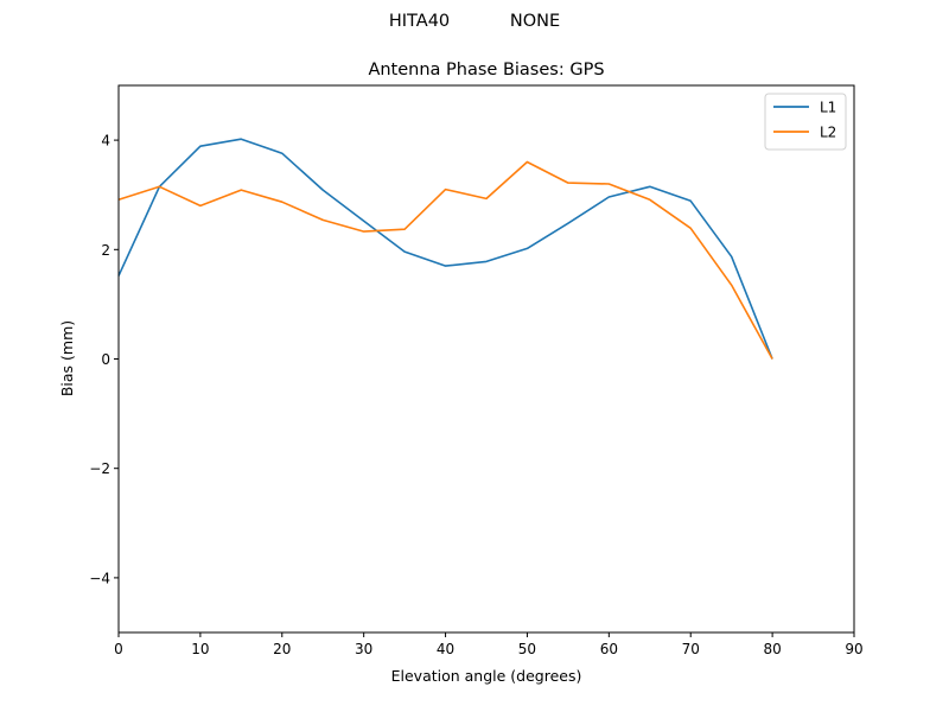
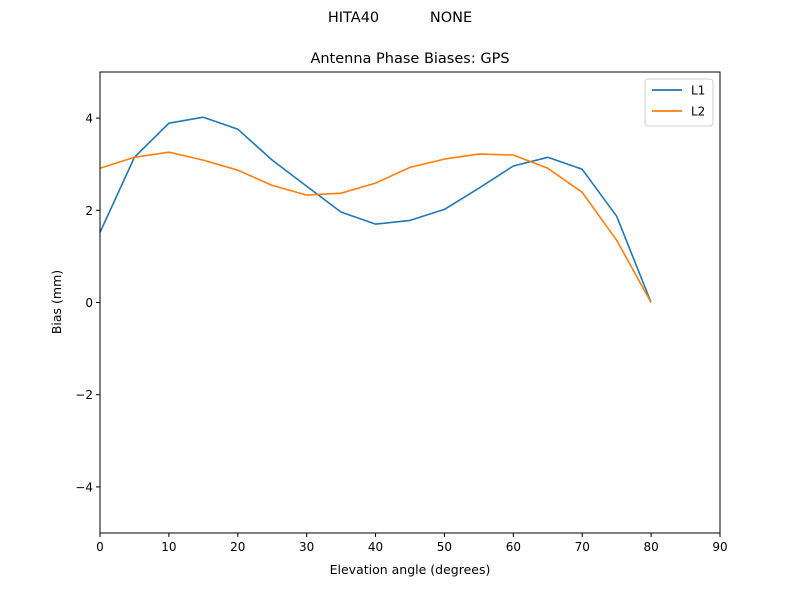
L2/10: 2.8 -> 3.3
L2/40: 3.1 -> 2.6
L2/50: 3.6 -> 3.1
